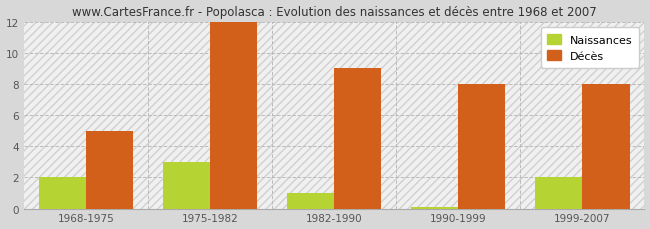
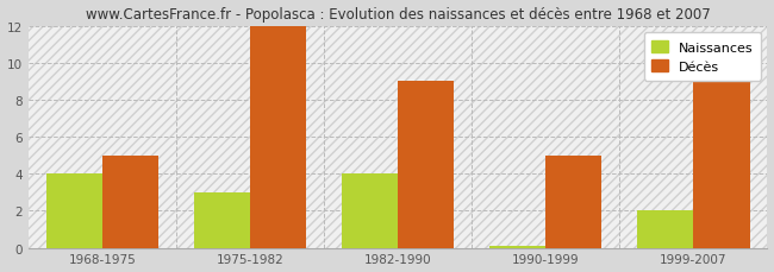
Naissances/1968-1975: 2.0 -> 4.0
Naissances/1982-1990: 1.0 -> 4.0
Décès/1990-1999: 8 -> 5
Décès/1999-2007: 8 -> 9
